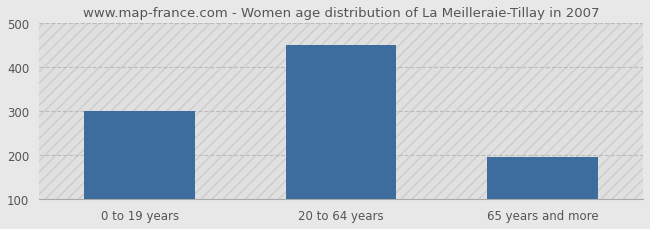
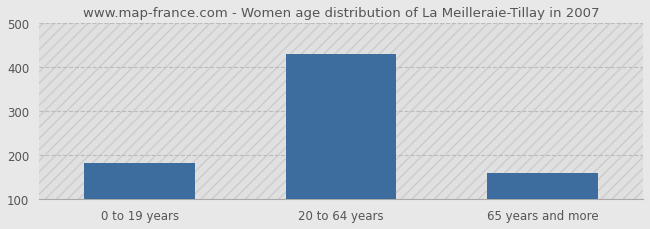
0 to 19 years: 300 -> 183
20 to 64 years: 450 -> 430
65 years and more: 195 -> 160
